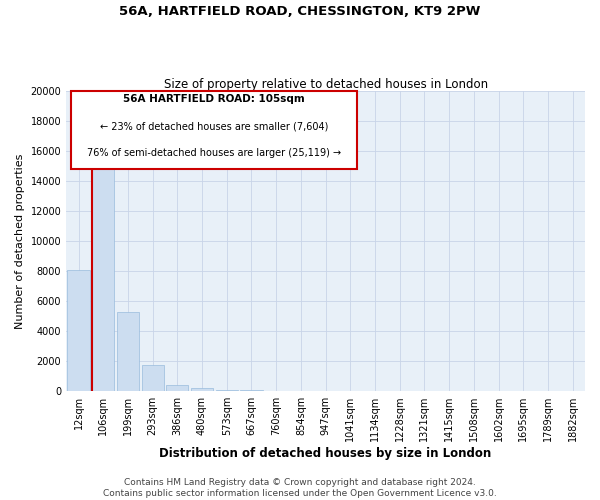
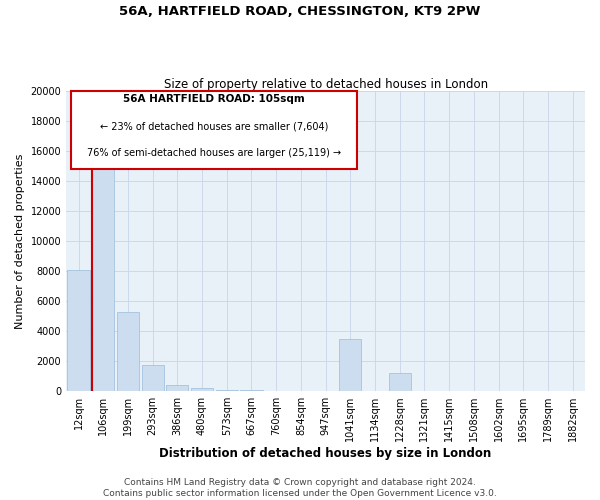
1041sqm: 0 -> 3500
1228sqm: 0 -> 1200
